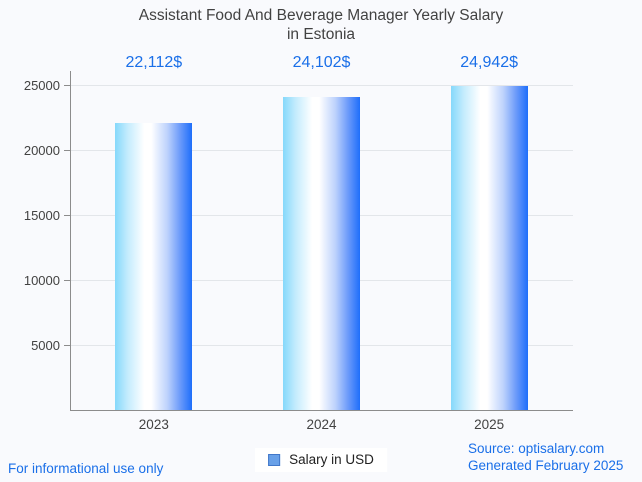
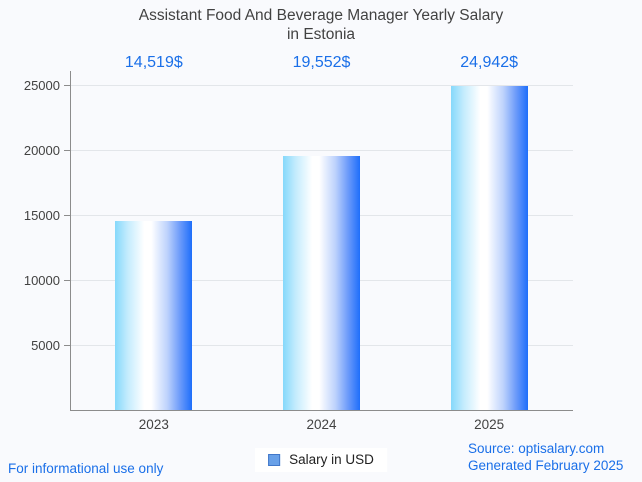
2023: 22,112 -> 14,519
2024: 24,102 -> 19,552
